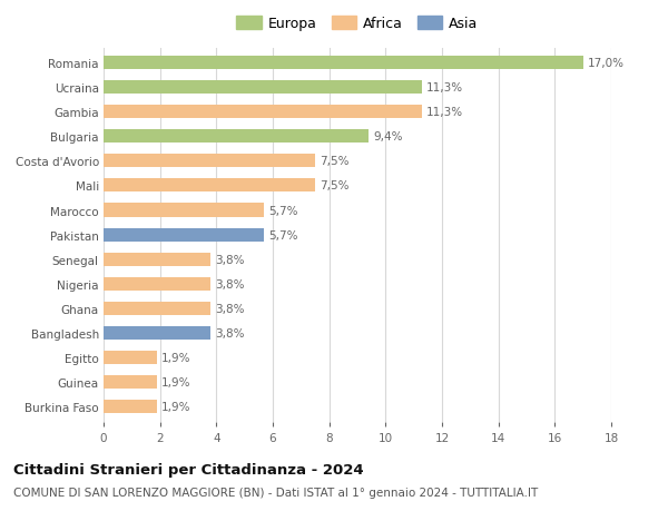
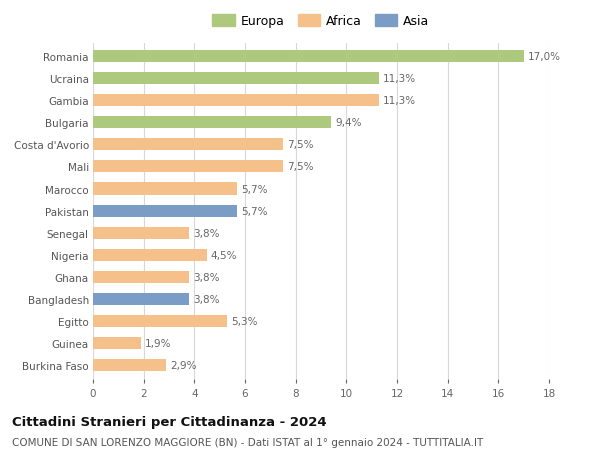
Nigeria: 3,8% -> 4,5%
Egitto: 1,9% -> 5,3%
Burkina Faso: 1,9% -> 2,9%
